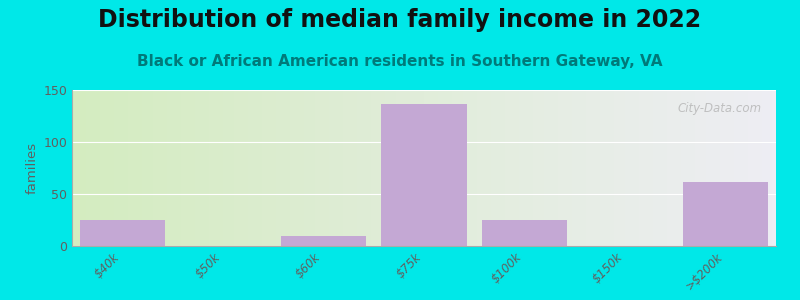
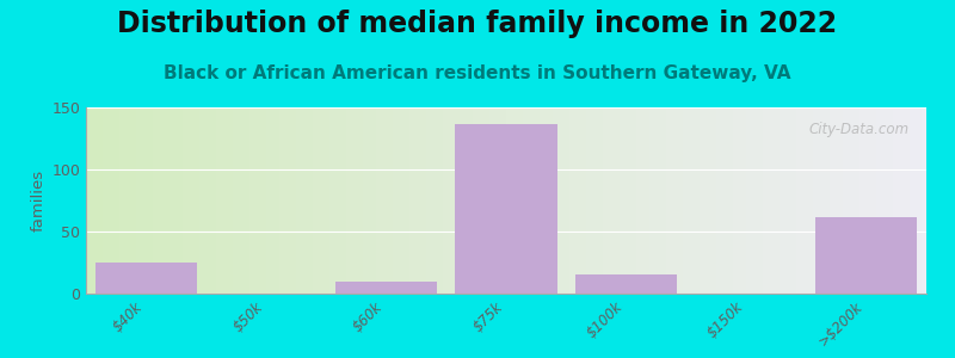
$100k: 25 -> 15
